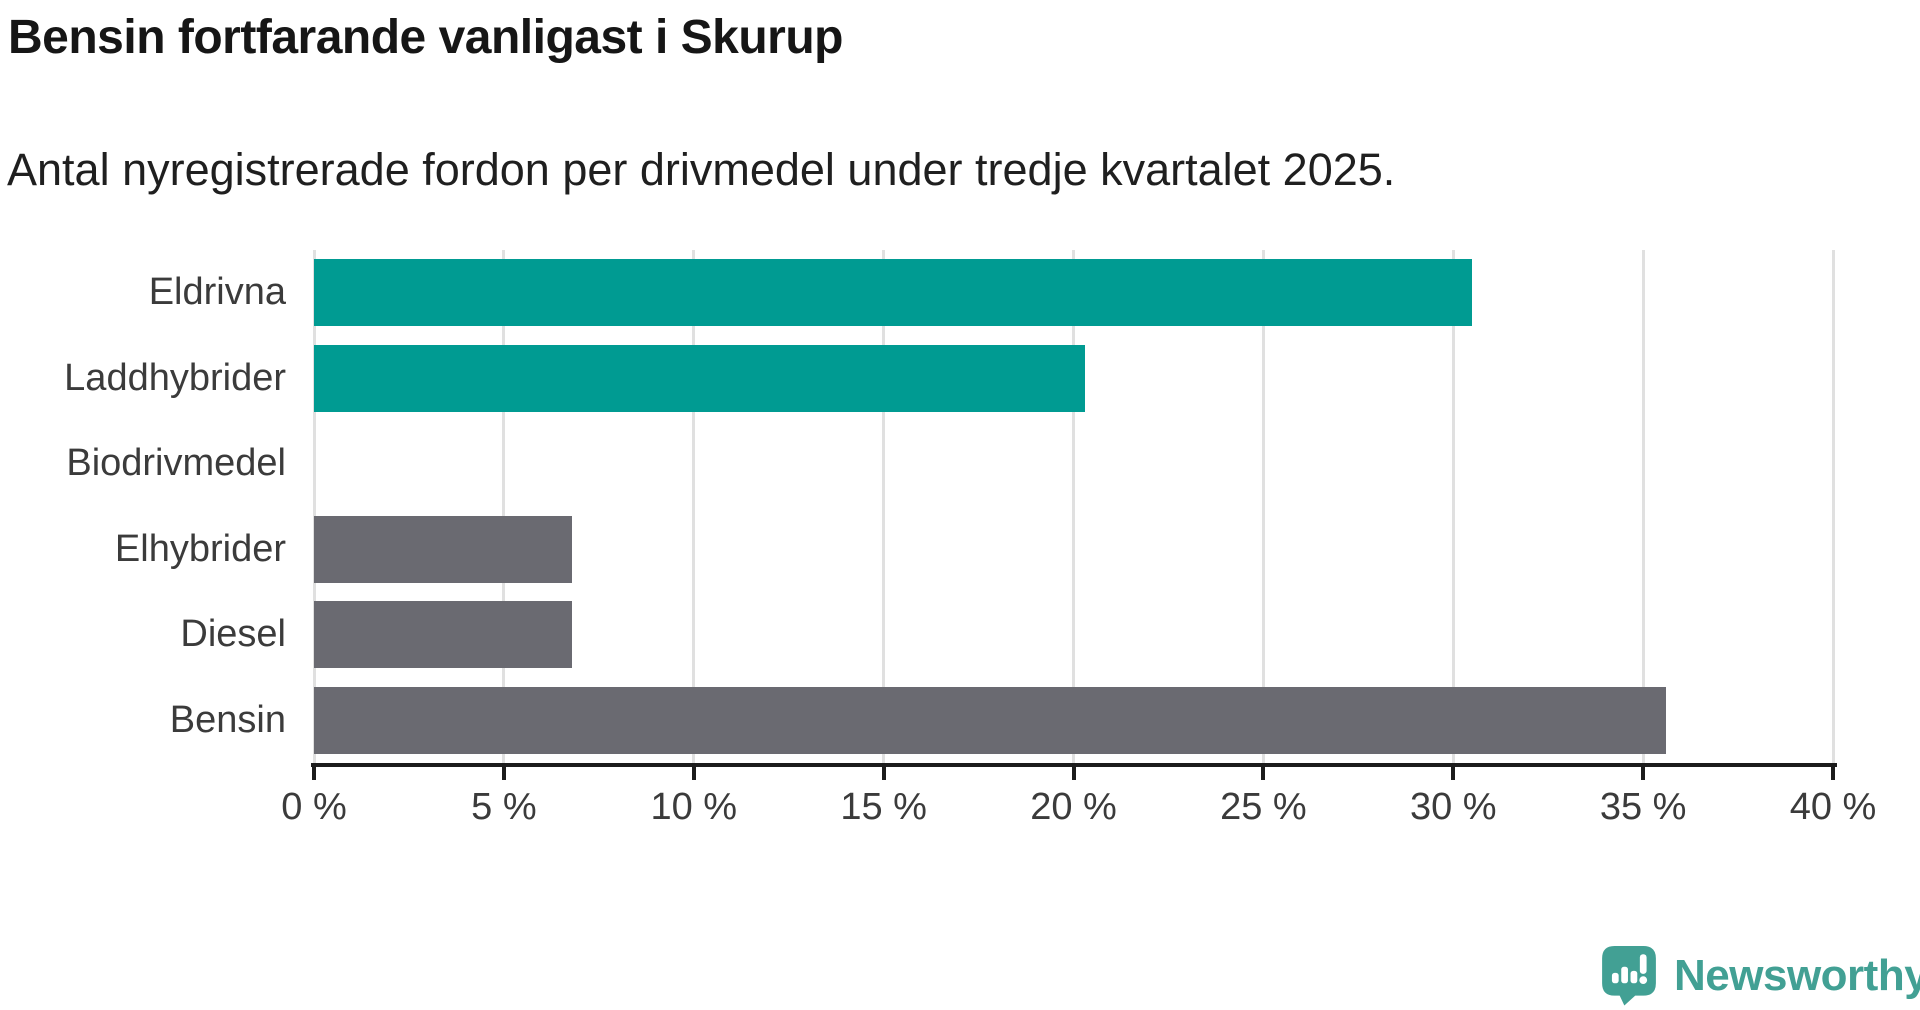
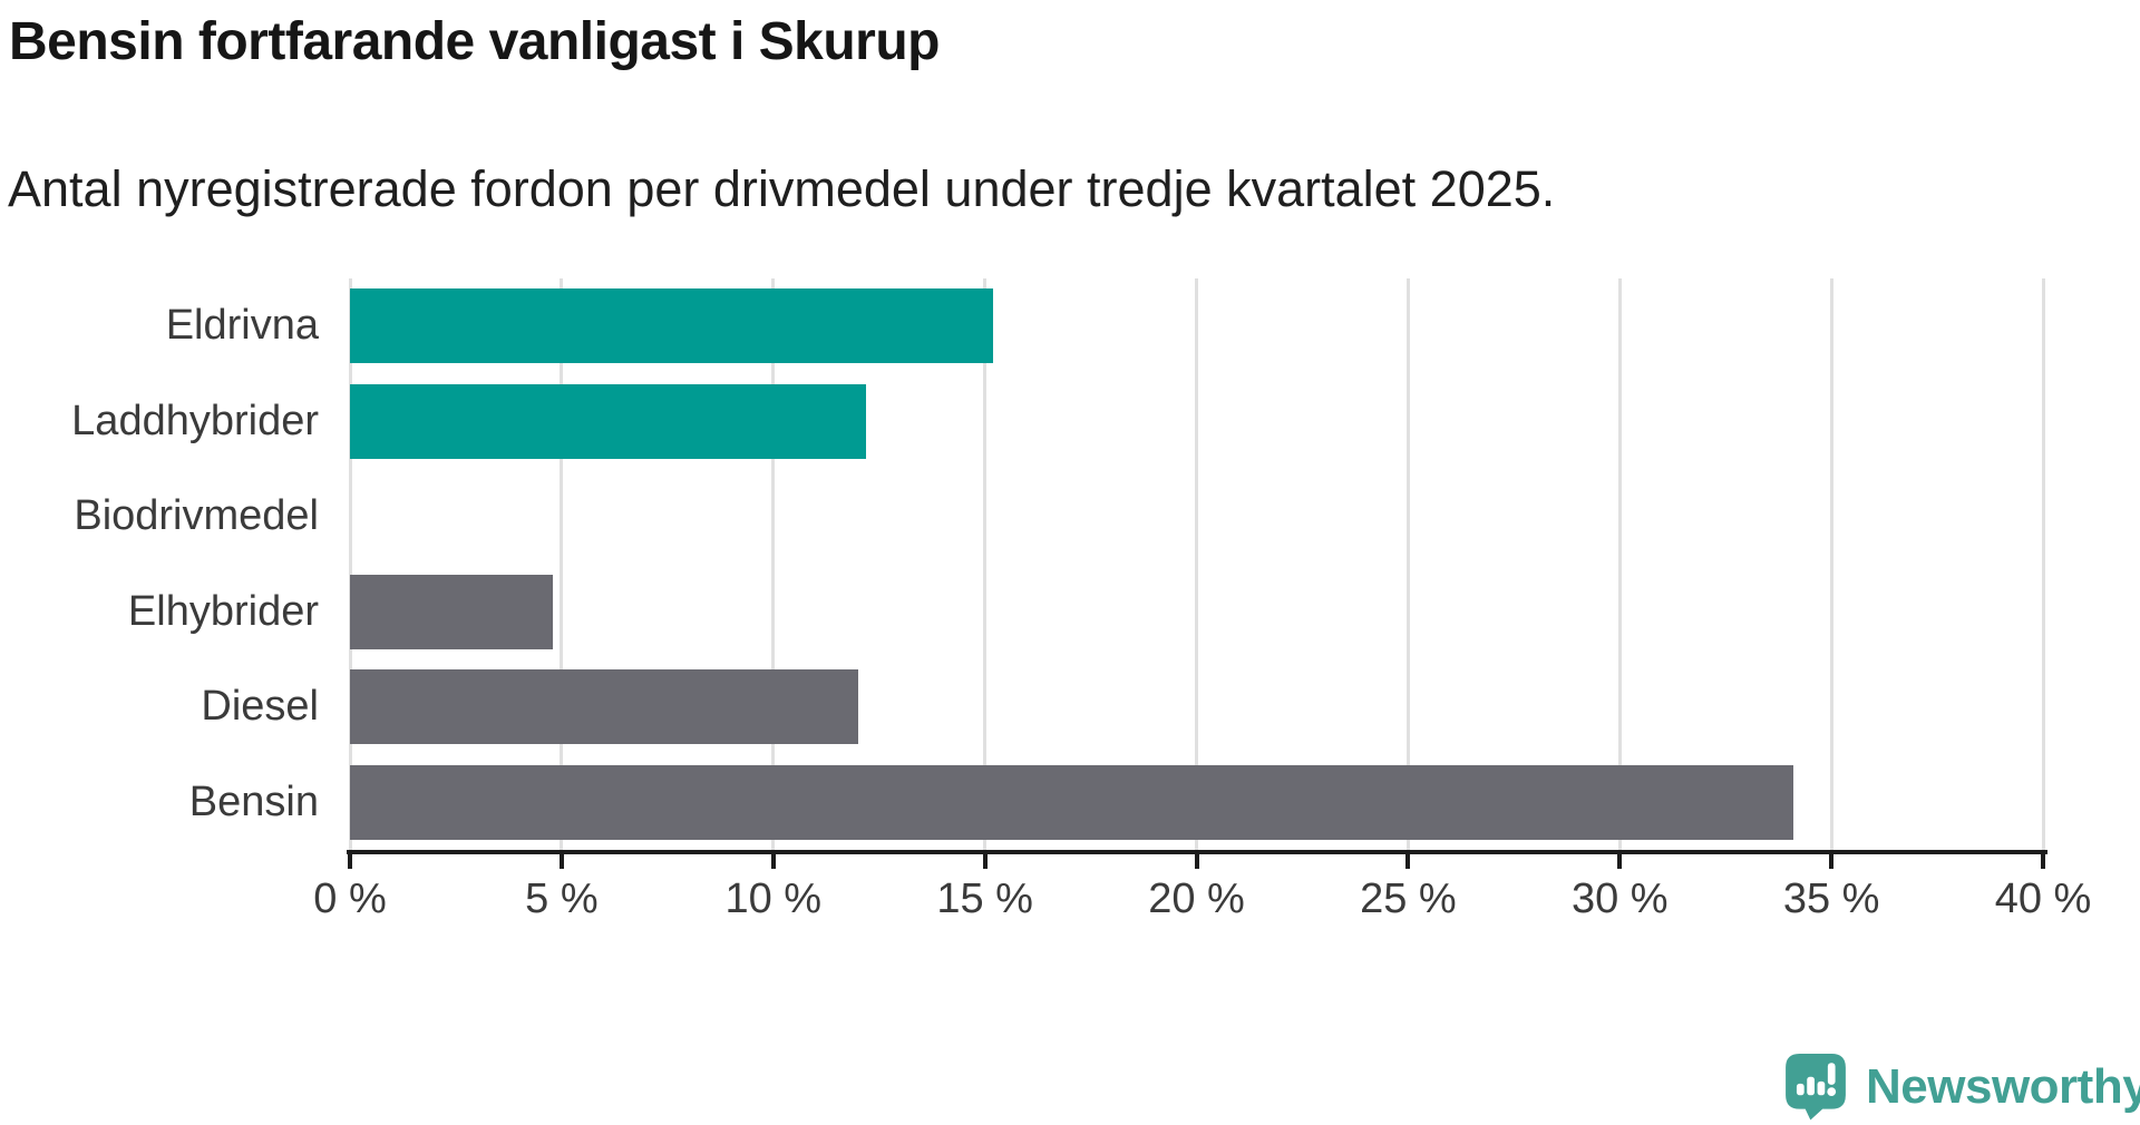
Eldrivna: 30.5% -> 15.2%
Laddhybrider: 20.3% -> 12.2%
Elhybrider: 6.8% -> 4.8%
Diesel: 6.8% -> 12.0%
Bensin: 35.6% -> 34.1%
